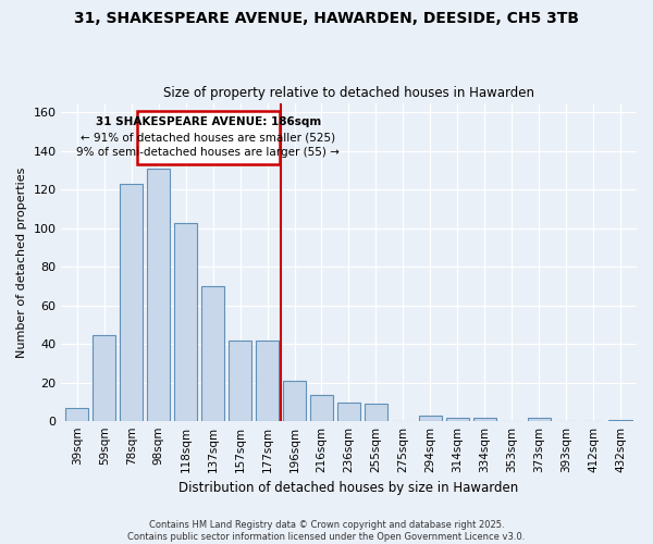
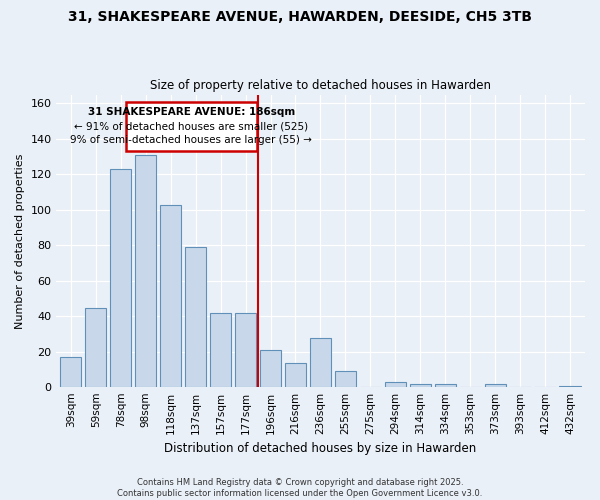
39sqm: 7 -> 17
137sqm: 70 -> 79
236sqm: 10 -> 28
